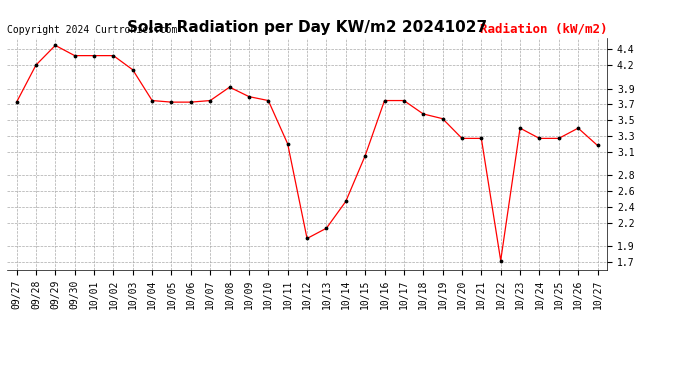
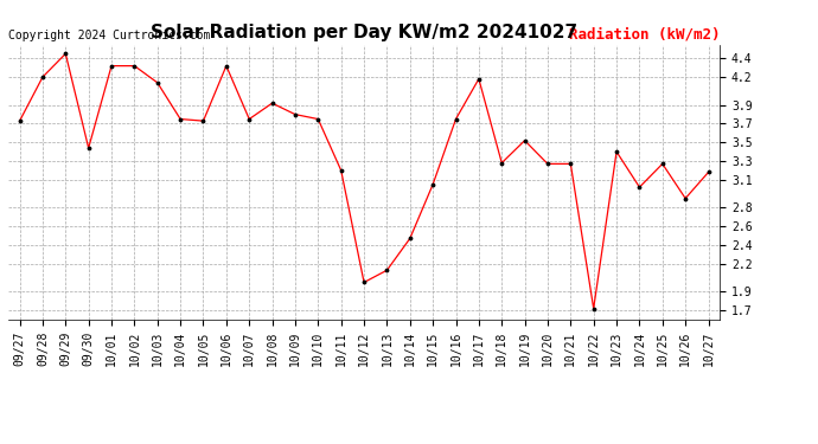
09/30: 4.32 -> 3.44
10/06: 3.73 -> 4.32
10/17: 3.75 -> 4.18
10/18: 3.58 -> 3.28
10/24: 3.27 -> 3.02
10/26: 3.40 -> 2.90
